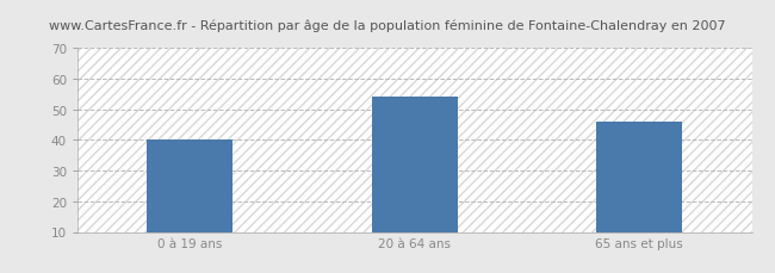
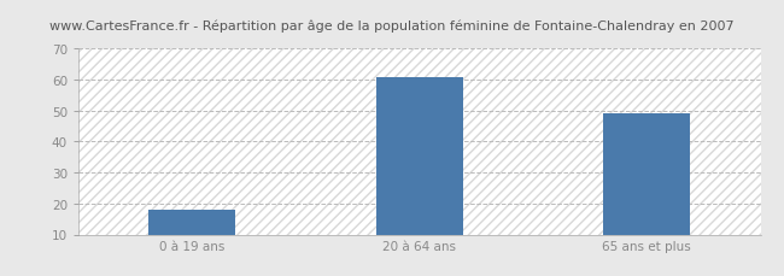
0 à 19 ans: 40 -> 18
20 à 64 ans: 54 -> 61
65 ans et plus: 46 -> 49
